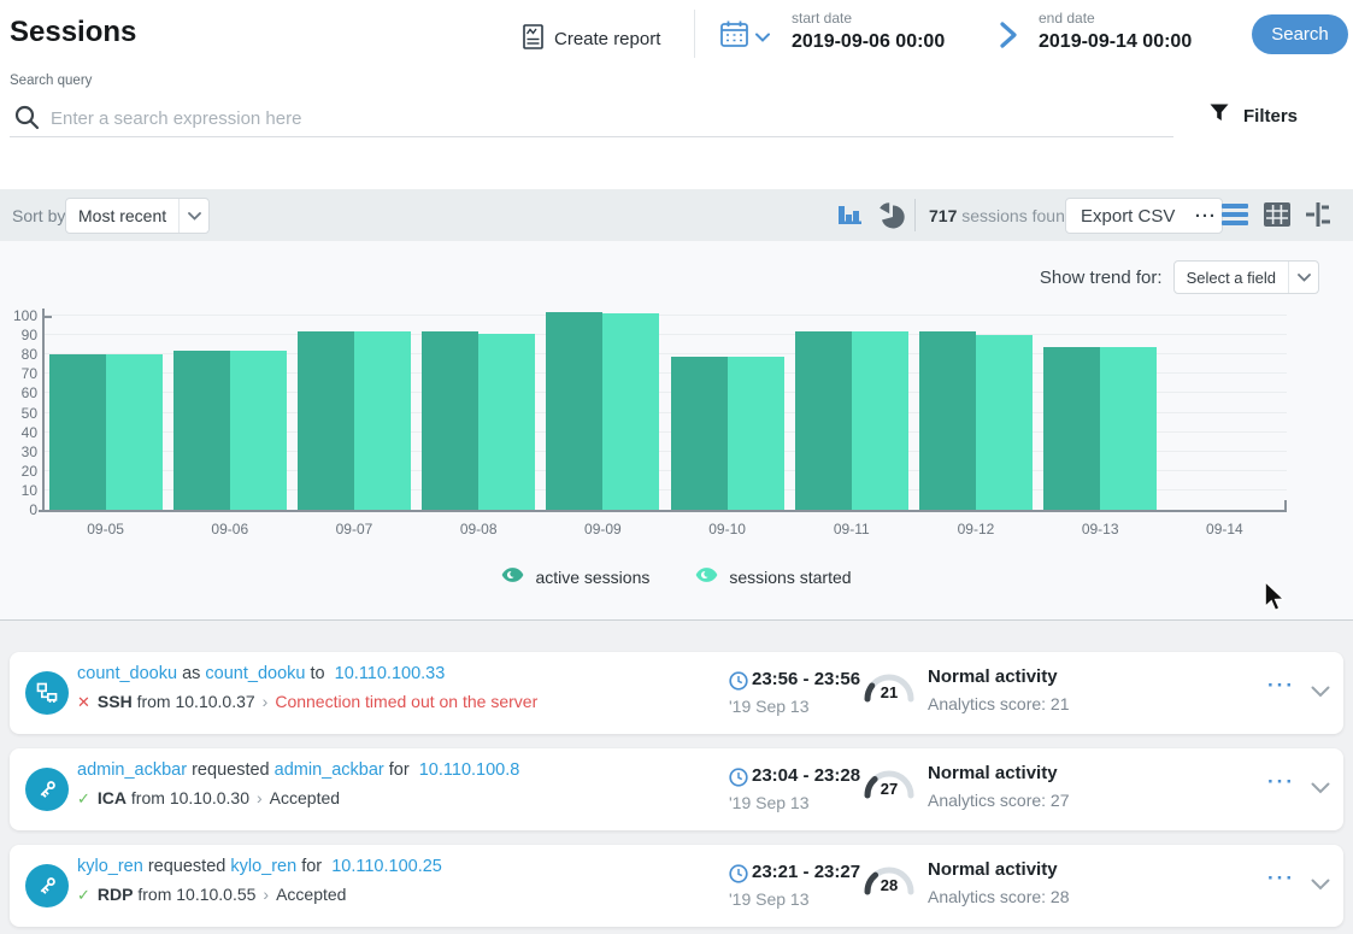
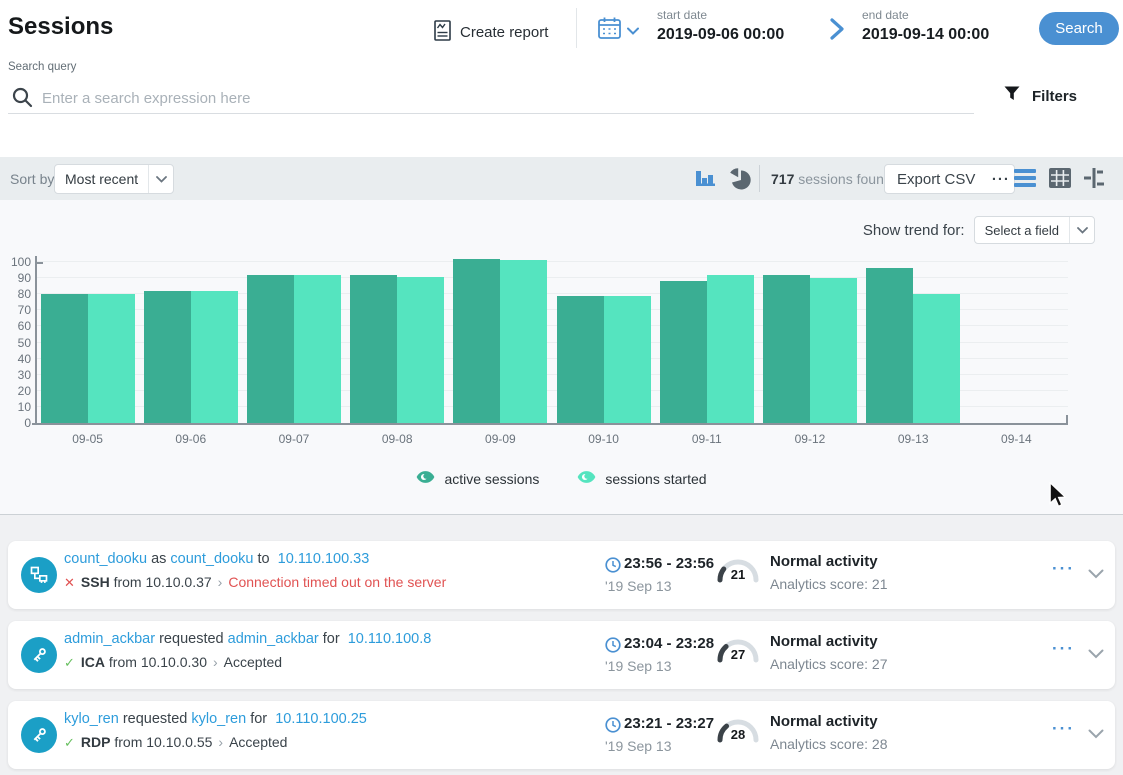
active sessions/09-11: 92 -> 88
active sessions/09-13: 84 -> 96
sessions started/09-13: 84 -> 80
